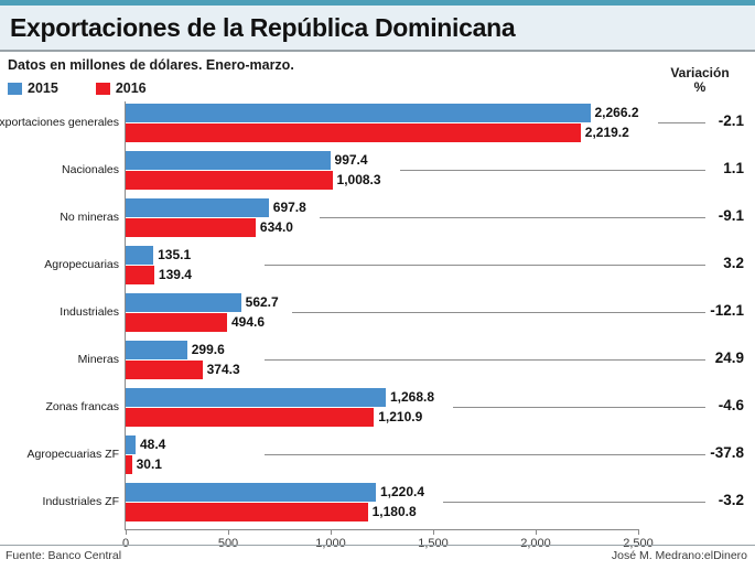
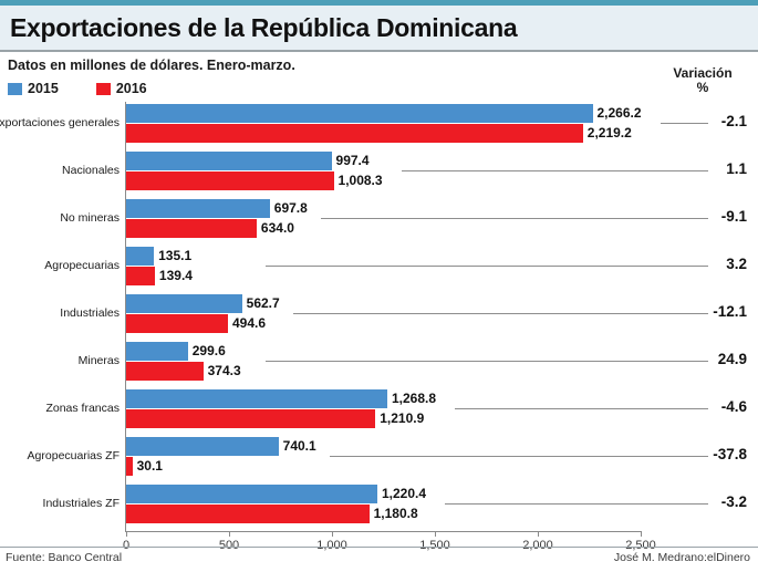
2015/Agropecuarias ZF: 48.4 -> 740.1
